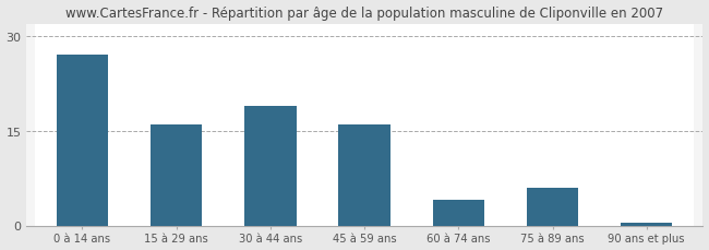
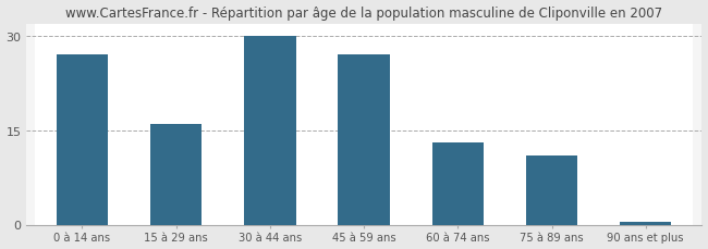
30 à 44 ans: 19.0 -> 30.0
45 à 59 ans: 16.0 -> 27.0
60 à 74 ans: 4.0 -> 13.0
75 à 89 ans: 6.0 -> 11.0
